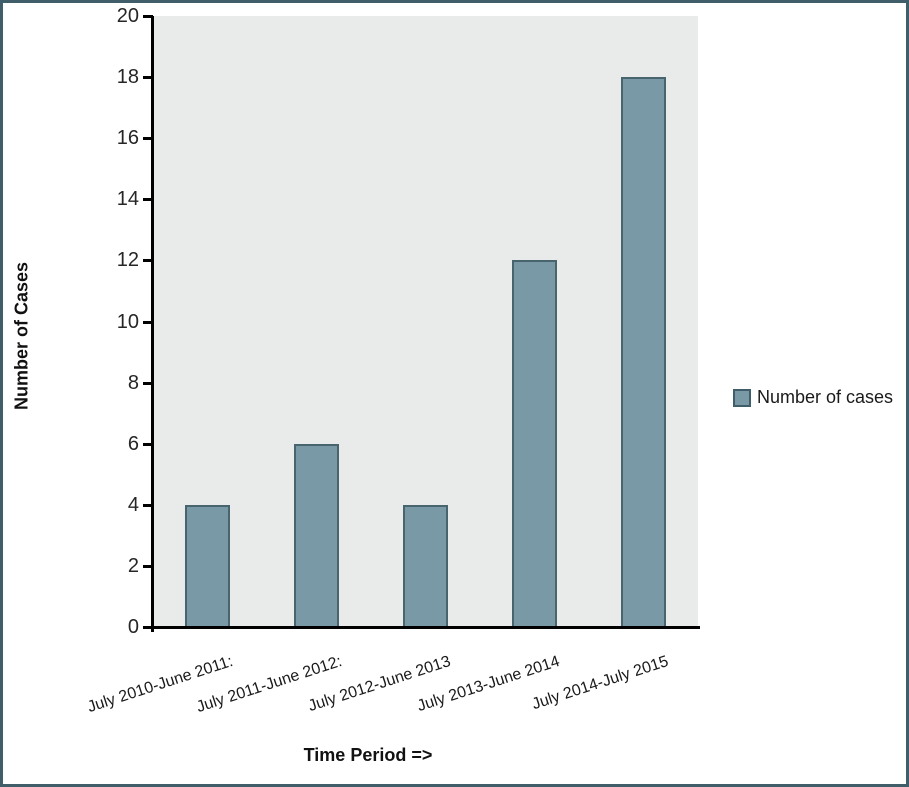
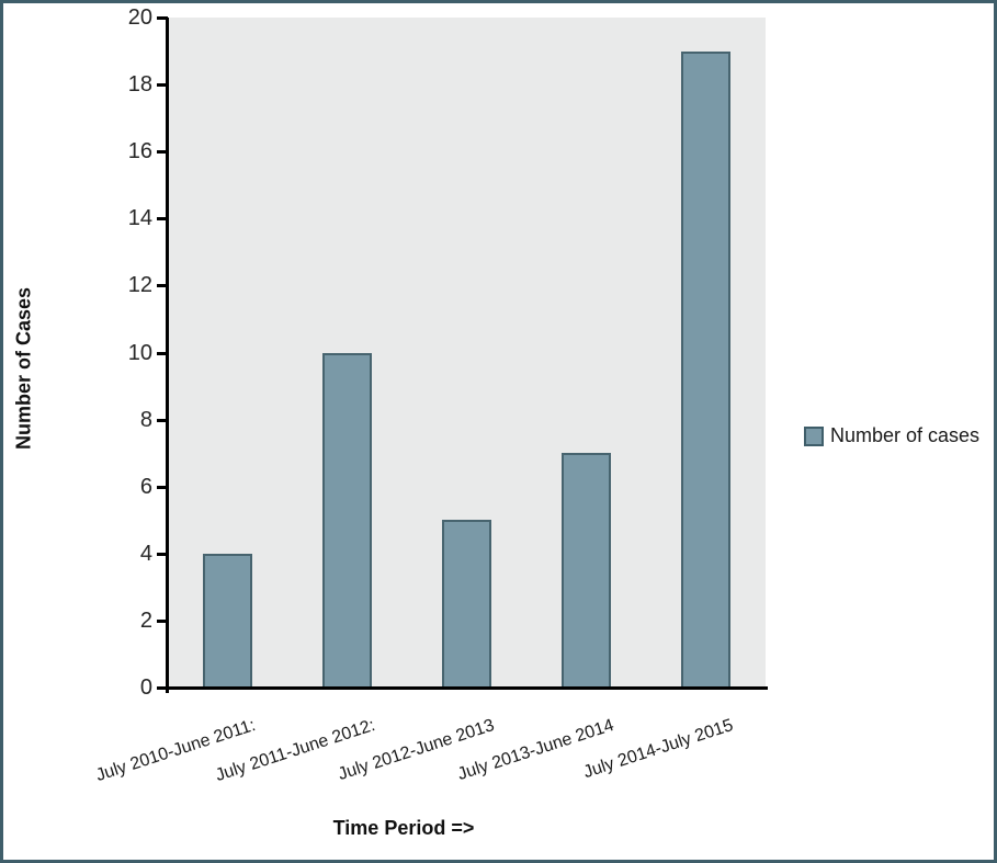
July 2011-June 2012:: 6 -> 10
July 2012-June 2013: 4 -> 5
July 2013-June 2014: 12 -> 7
July 2014-July 2015: 18 -> 19
